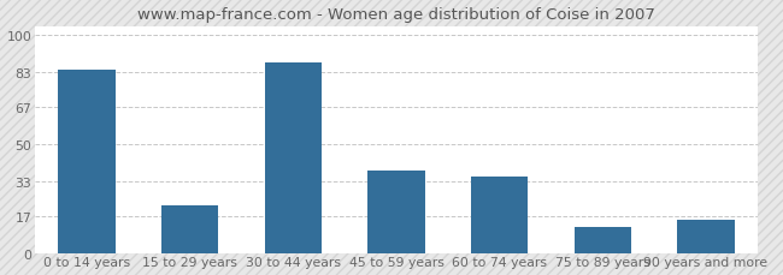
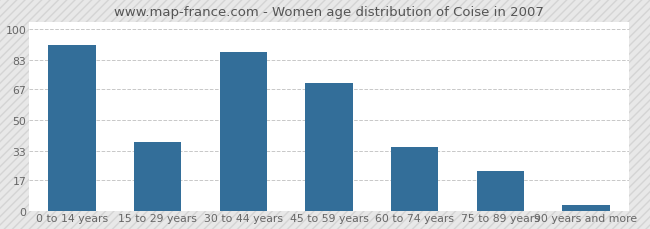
0 to 14 years: 84 -> 91
15 to 29 years: 22 -> 38
45 to 59 years: 38 -> 70
75 to 89 years: 12 -> 22
90 years and more: 15 -> 3
